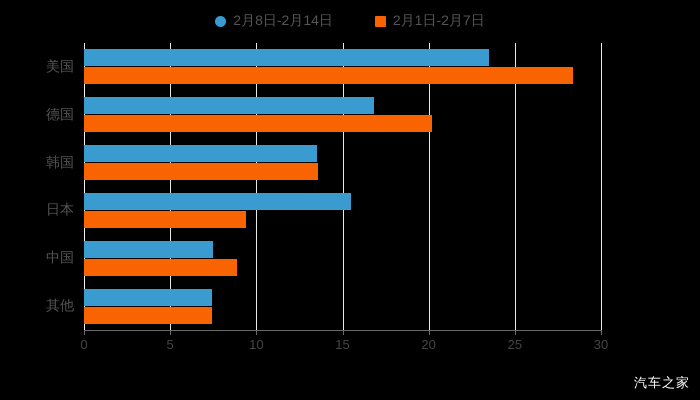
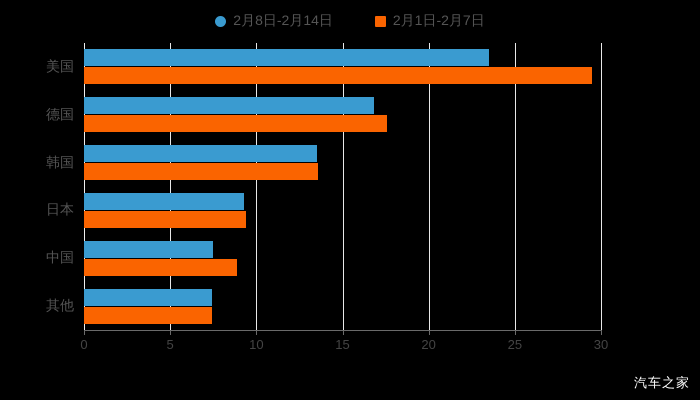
2月1日-2月7日/美国: 28.4 -> 29.5
2月1日-2月7日/德国: 20.2 -> 17.6
2月8日-2月14日/日本: 15.5 -> 9.3
